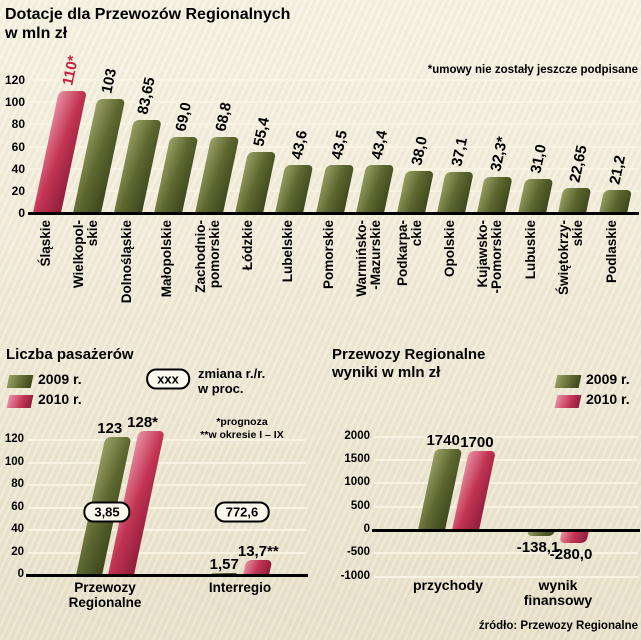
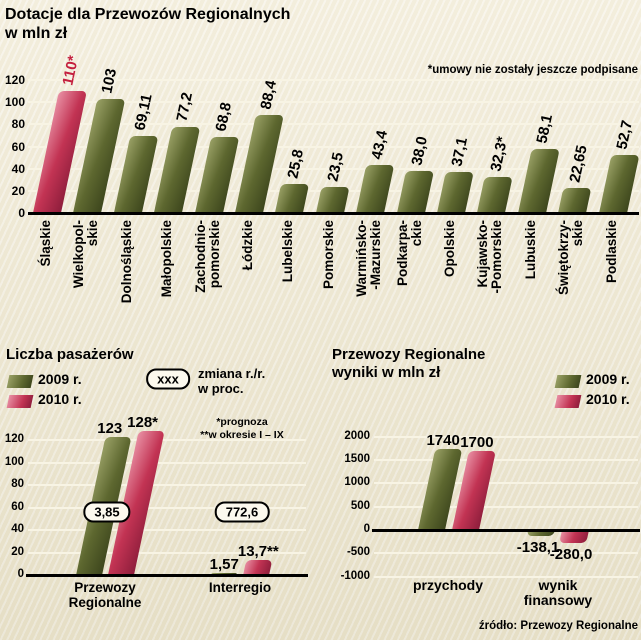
Dotacje dla Przewozów Regionalnych w mln zł/Dolnośląskie: 83,65 -> 69,11
Dotacje dla Przewozów Regionalnych w mln zł/Małopolskie: 69,0 -> 77,2
Dotacje dla Przewozów Regionalnych w mln zł/Łódzkie: 55,4 -> 88,4
Dotacje dla Przewozów Regionalnych w mln zł/Lubelskie: 43,6 -> 25,8
Dotacje dla Przewozów Regionalnych w mln zł/Pomorskie: 43,5 -> 23,5
Dotacje dla Przewozów Regionalnych w mln zł/Lubuskie: 31,0 -> 58,1
Dotacje dla Przewozów Regionalnych w mln zł/Podlaskie: 21,2 -> 52,7
